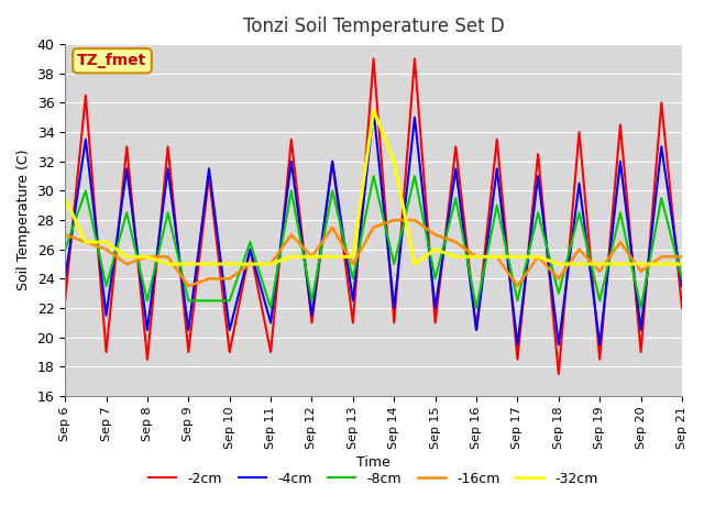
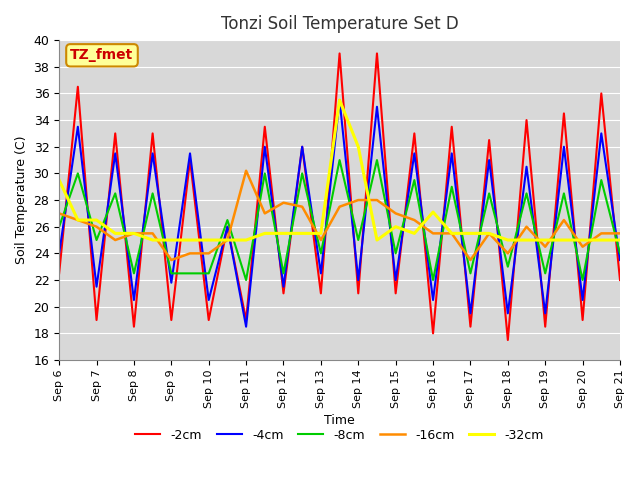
-8cm/Sep 7: 23.5 -> 25.0
-4cm/Sep 9: 20.5 -> 21.8
-4cm/Sep 11: 21.0 -> 18.5
-16cm/Sep 11: 25.0 -> 30.2
-16cm/Sep 12: 25.5 -> 27.8
-2cm/Sep 16: 20.5 -> 18.0
-32cm/Sep 16: 25.5 -> 27.1
